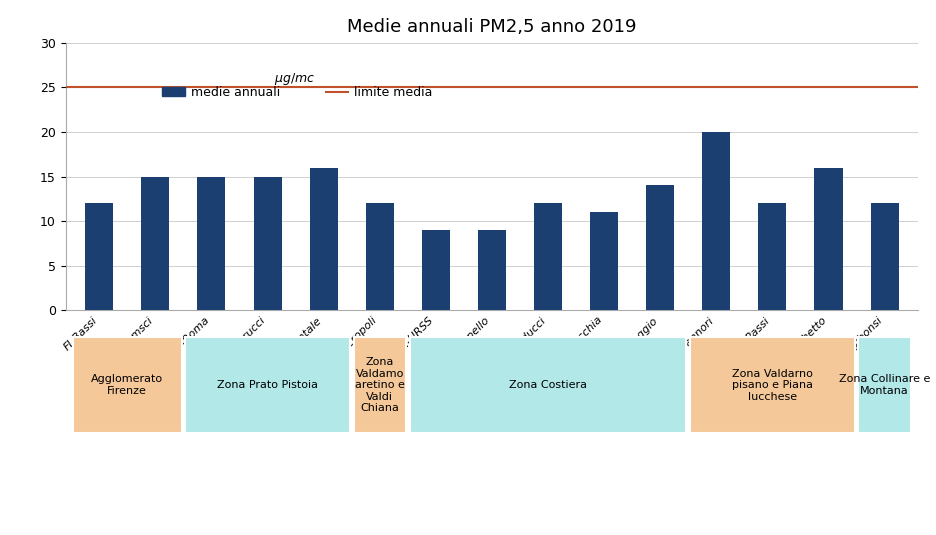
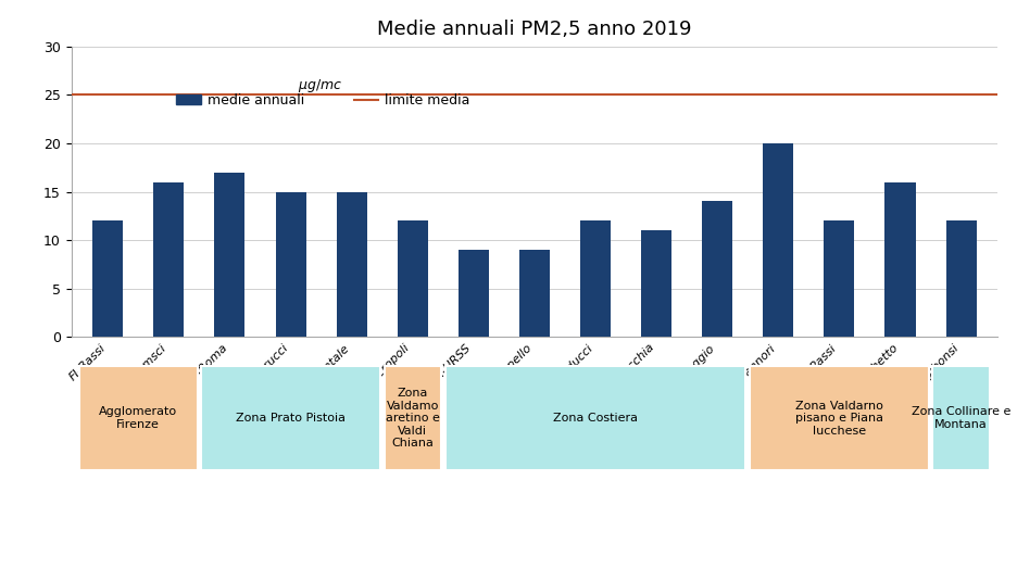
FI-Gramsci: 15 -> 16
PO-Roma: 15 -> 17
PT-Montale: 16 -> 15
